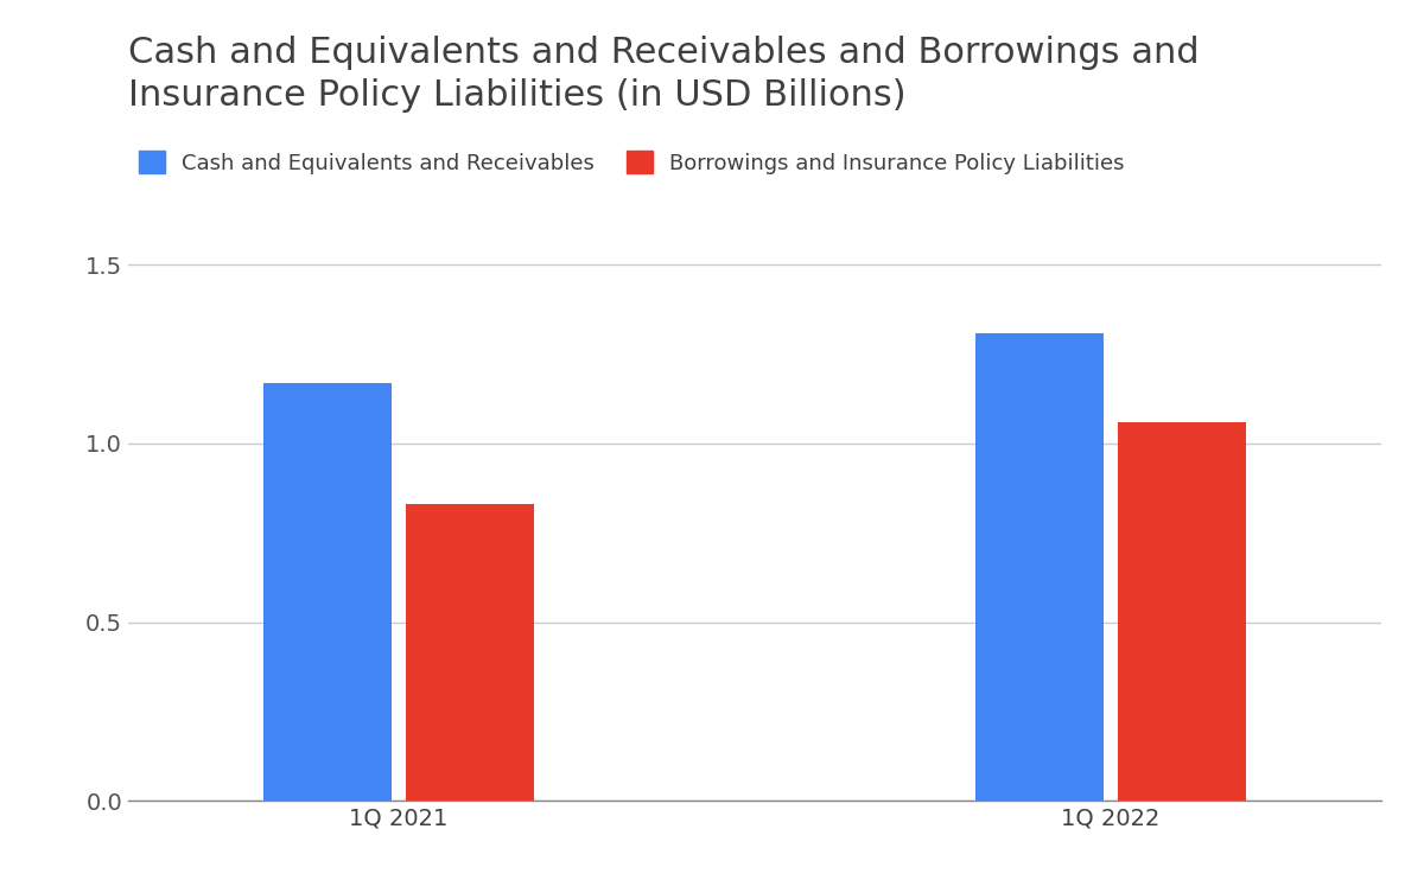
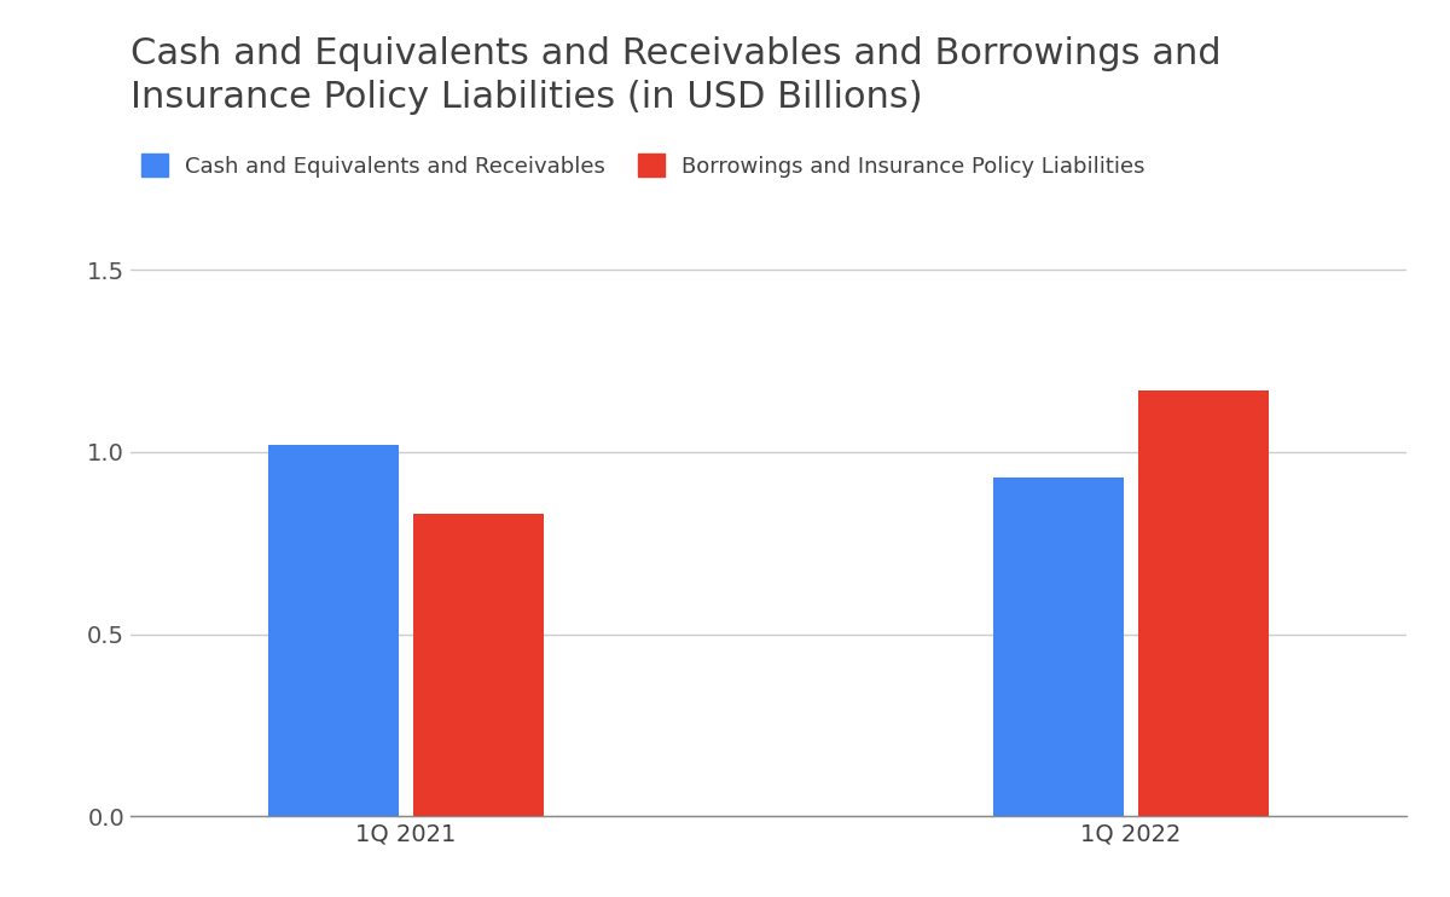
Cash and Equivalents and Receivables/1Q 2021: 1.17 -> 1.02
Cash and Equivalents and Receivables/1Q 2022: 1.31 -> 0.93
Borrowings and Insurance Policy Liabilities/1Q 2022: 1.06 -> 1.17
